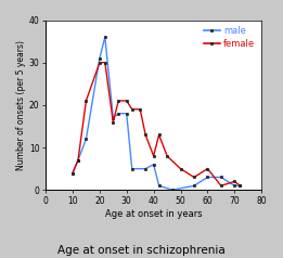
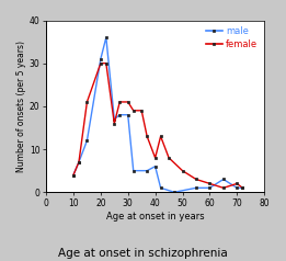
male/60: 3 -> 1
female/60: 5 -> 2
